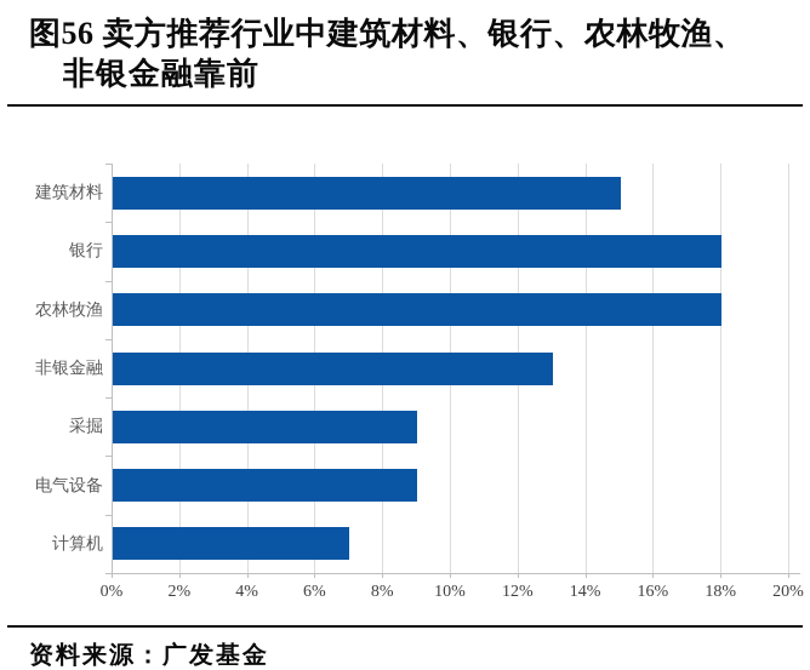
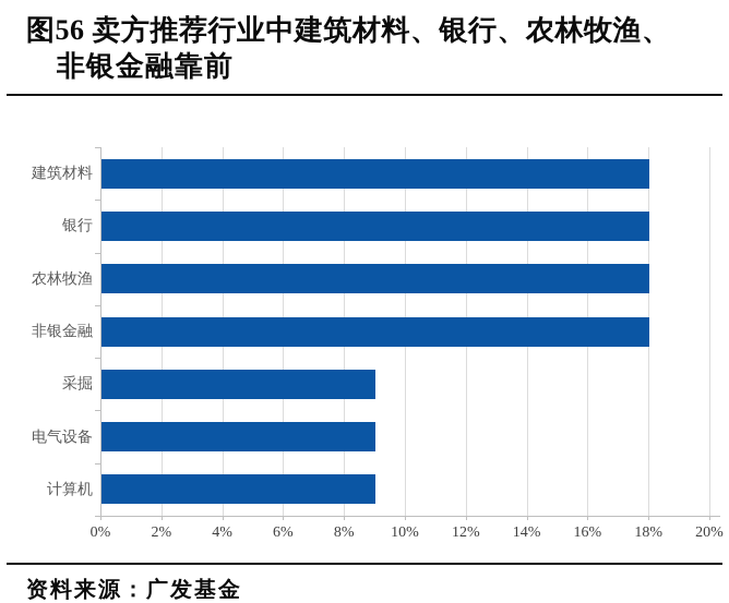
建筑材料: 15% -> 18%
非银金融: 13% -> 18%
计算机: 7% -> 9%
